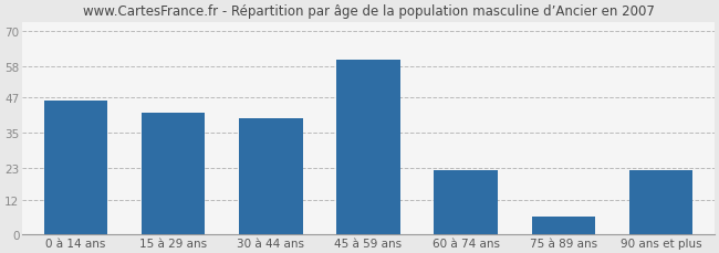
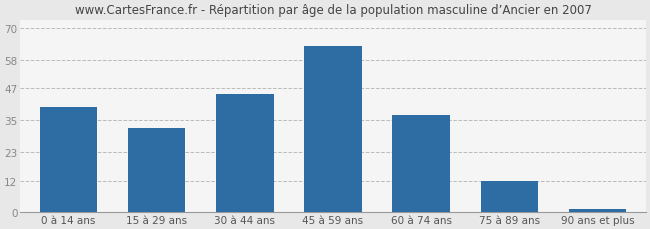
0 à 14 ans: 46 -> 40
15 à 29 ans: 42 -> 32
30 à 44 ans: 40 -> 45
45 à 59 ans: 60 -> 63
60 à 74 ans: 22 -> 37
75 à 89 ans: 6 -> 12
90 ans et plus: 22 -> 1
